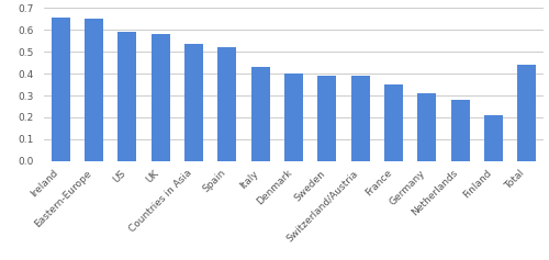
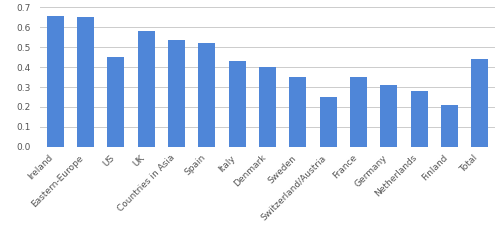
US: 0.59 -> 0.45
Sweden: 0.39 -> 0.35
Switzerland/Austria: 0.39 -> 0.25
